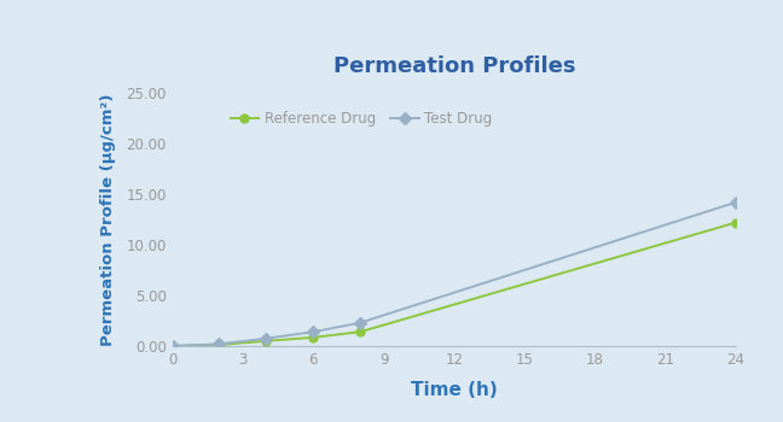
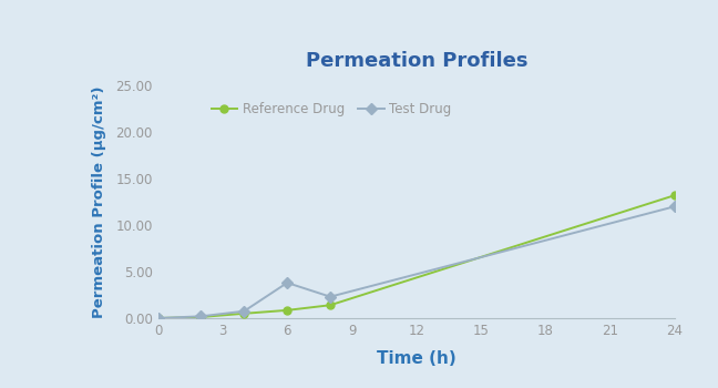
Test Drug/6: 1.4 -> 3.8
Reference Drug/24: 12.2 -> 13.2
Test Drug/24: 14.2 -> 12.0
